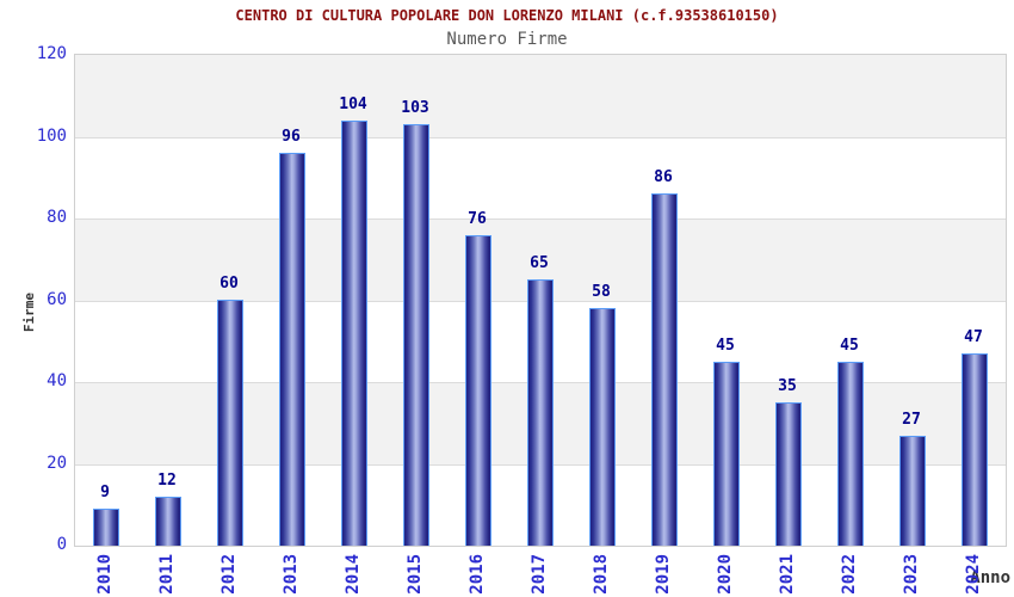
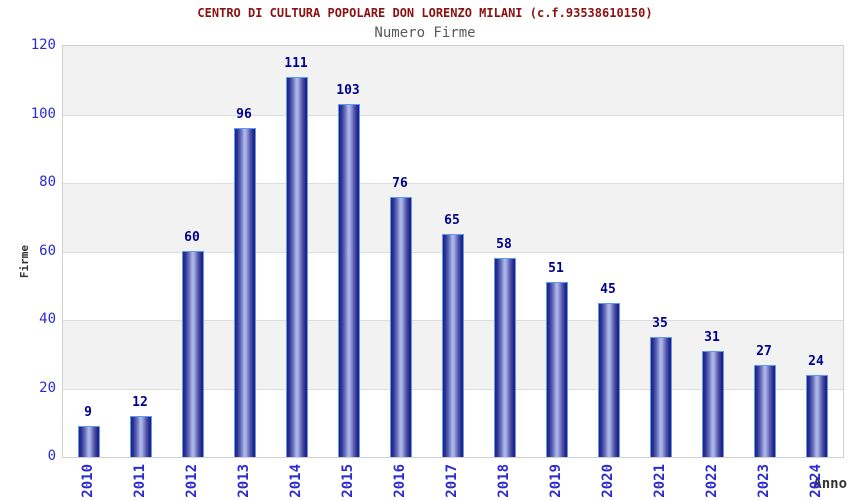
2014: 104 -> 111
2019: 86 -> 51
2022: 45 -> 31
2024: 47 -> 24
